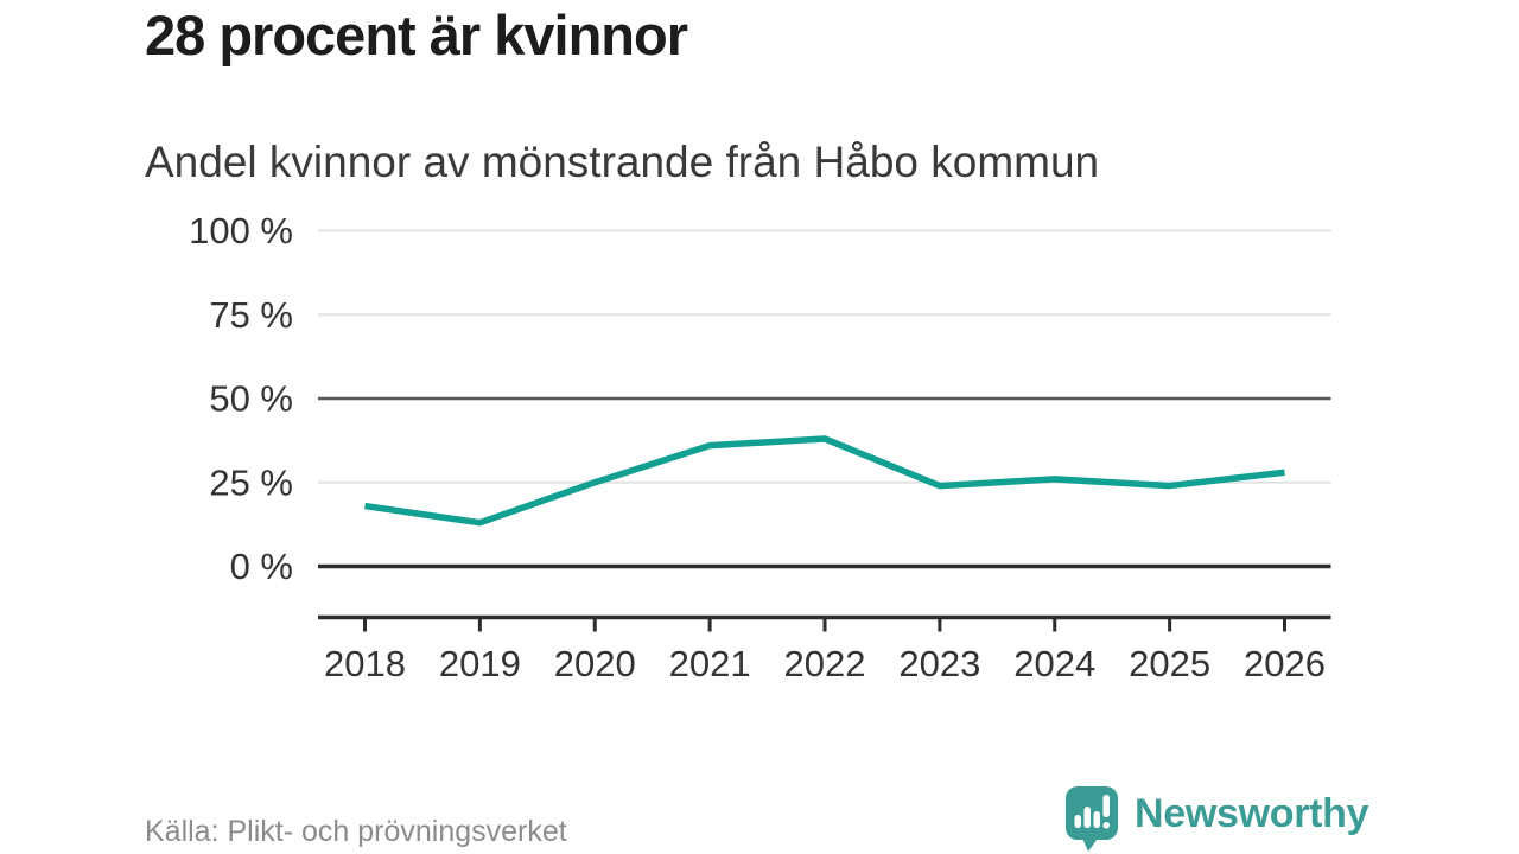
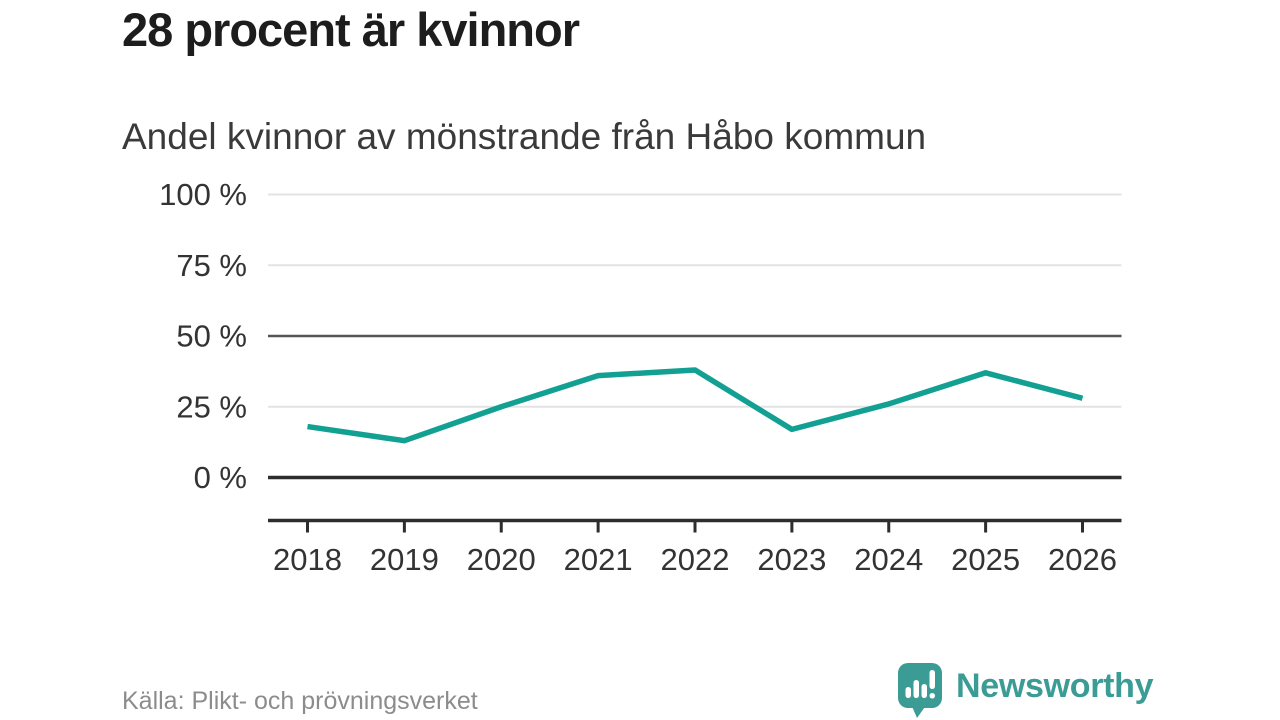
2023: 24% -> 17%
2025: 24% -> 37%
